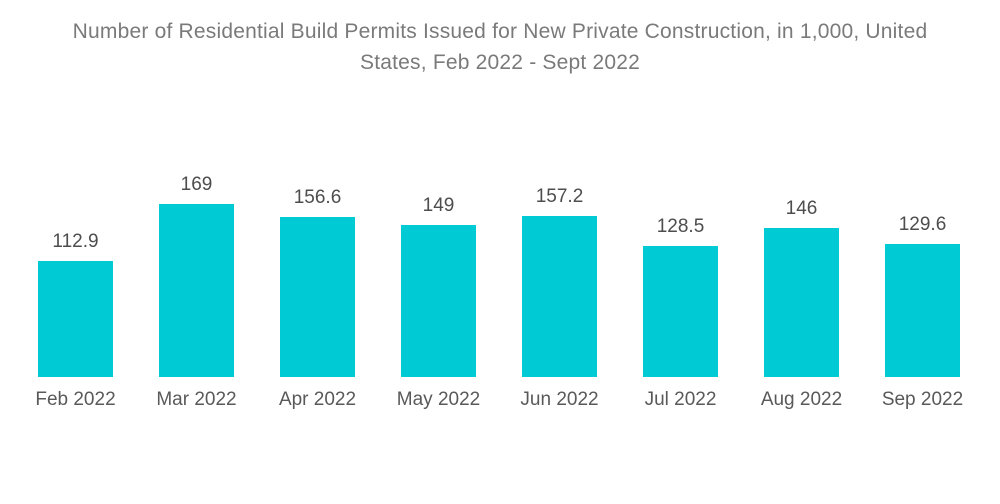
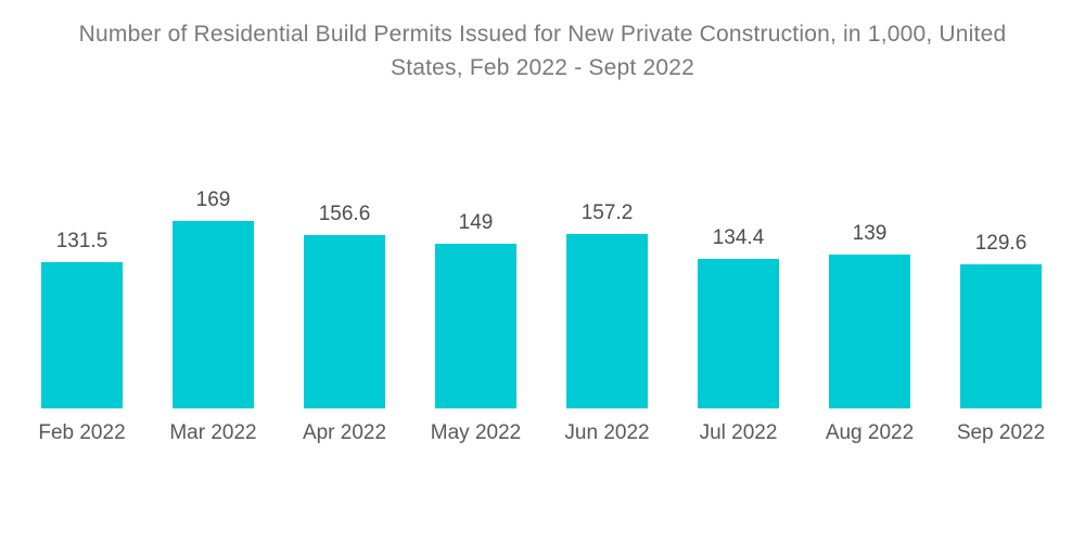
Feb 2022: 112.9 -> 131.5
Jul 2022: 128.5 -> 134.4
Aug 2022: 146 -> 139
